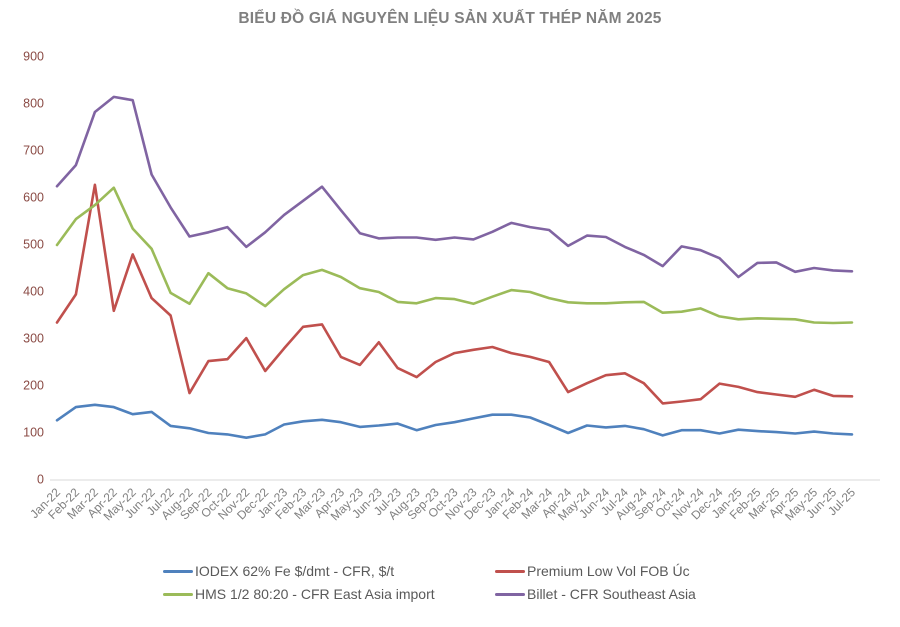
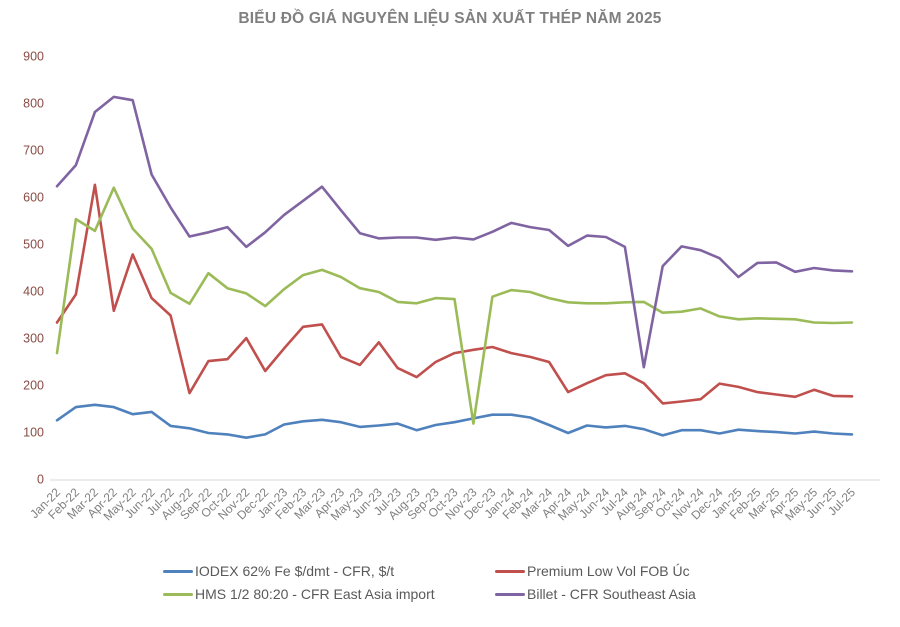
HMS 1/2 80:20 - CFR East Asia import/Jan-22: 500 -> 270
HMS 1/2 80:20 - CFR East Asia import/Mar-22: 580 -> 530
HMS 1/2 80:20 - CFR East Asia import/Nov-23: 380 -> 120
Billet - CFR Southeast Asia/Aug-24: 480 -> 240
